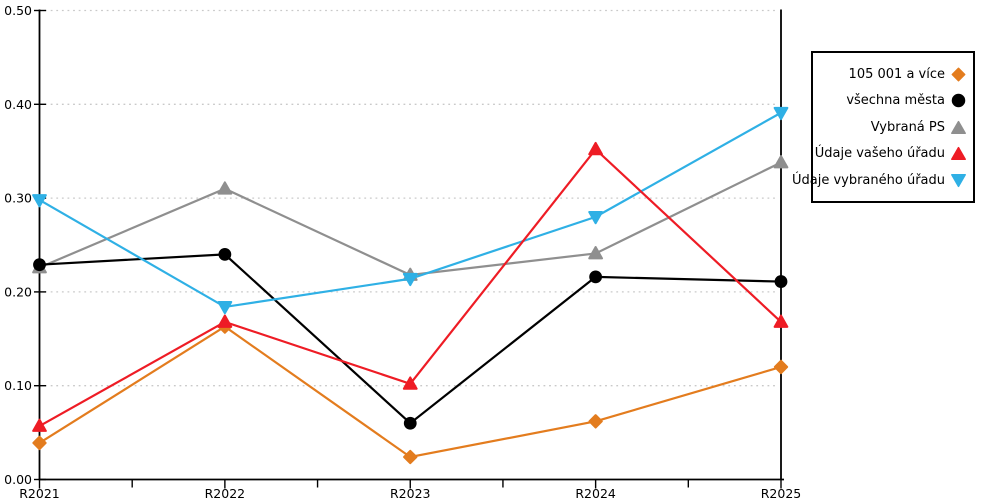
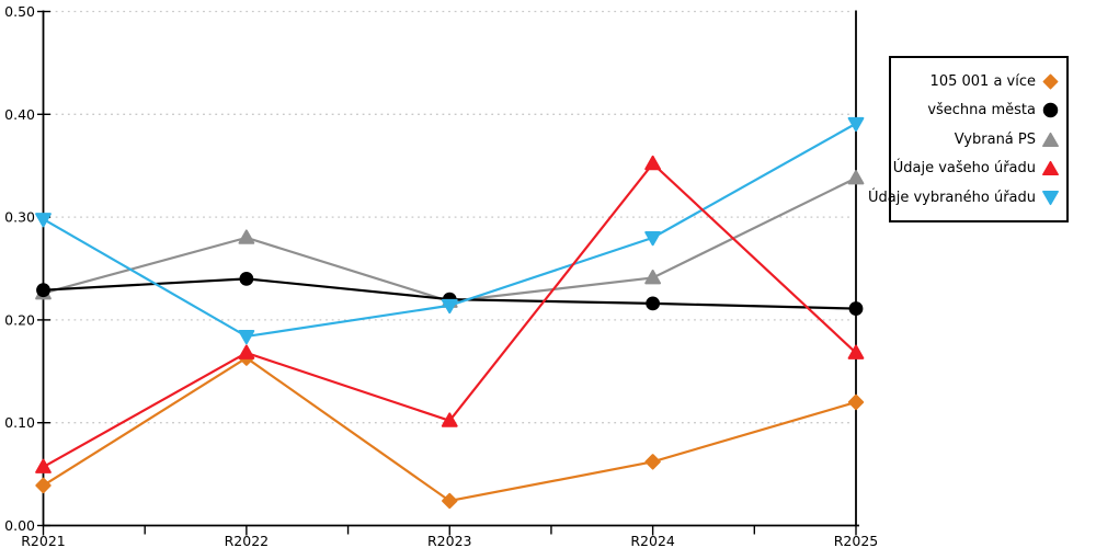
Vybraná PS/R2022: 0.31 -> 0.28
všechna města/R2023: 0.06 -> 0.22
